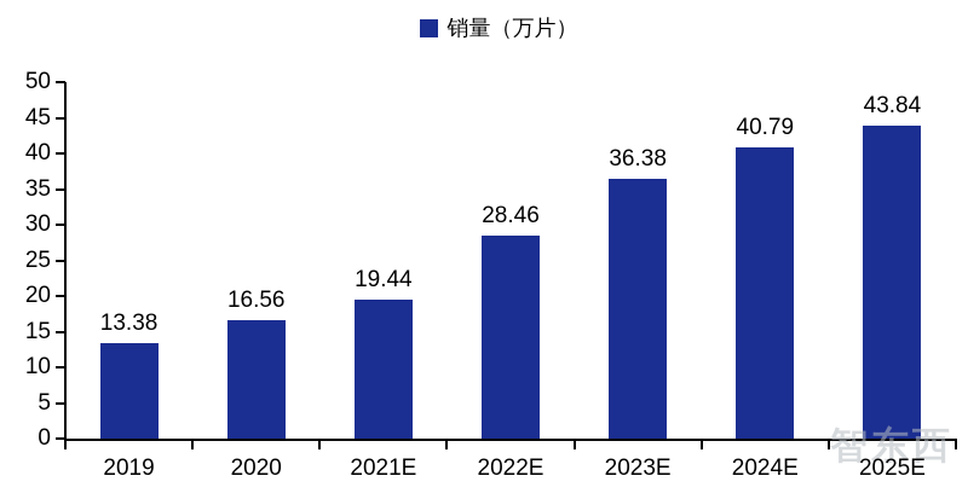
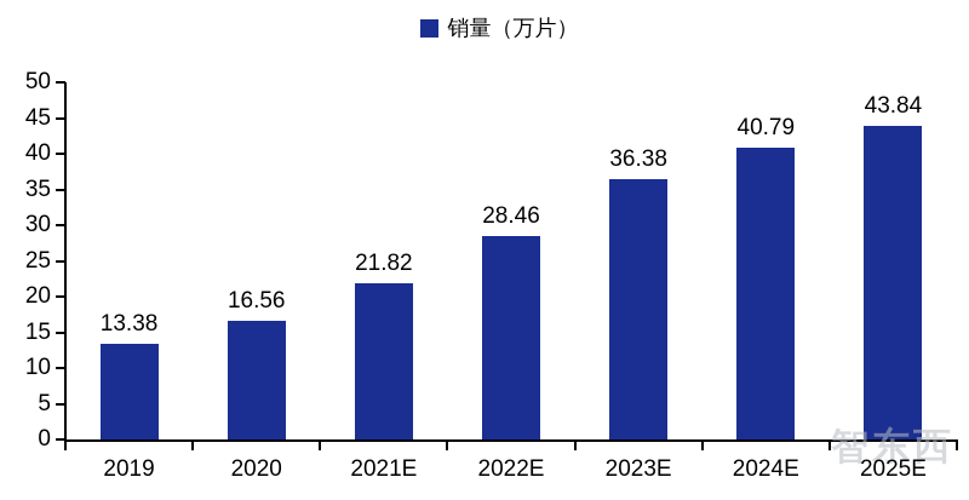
2021E: 19.44 -> 21.82
